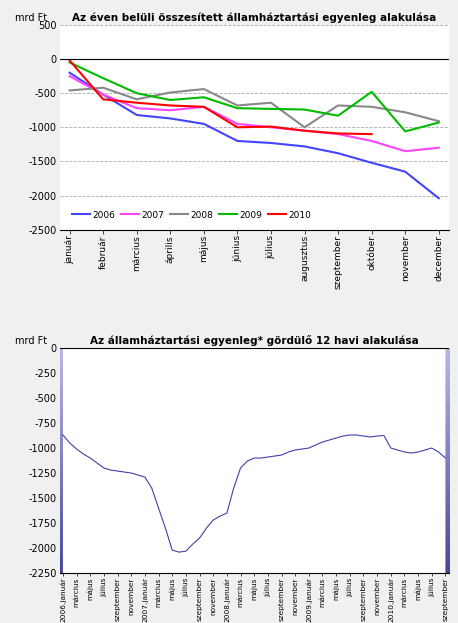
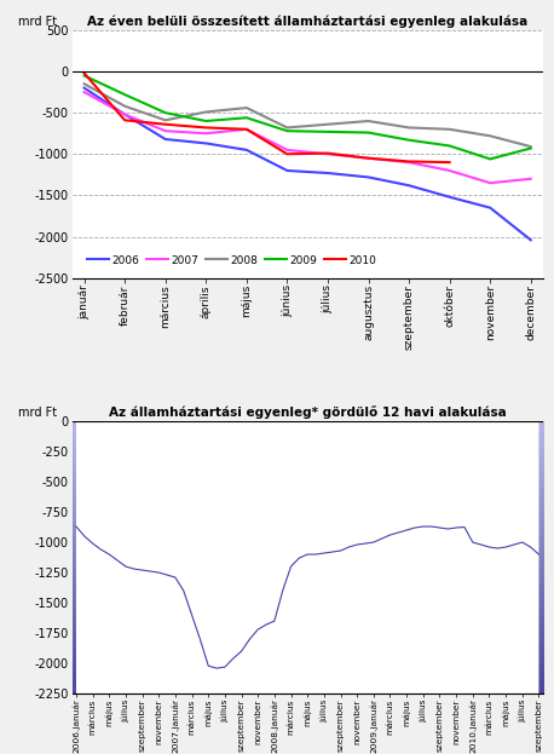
2008/január: -460 -> -150
2008/augusztus: -1000 -> -600
2009/október: -480 -> -900
